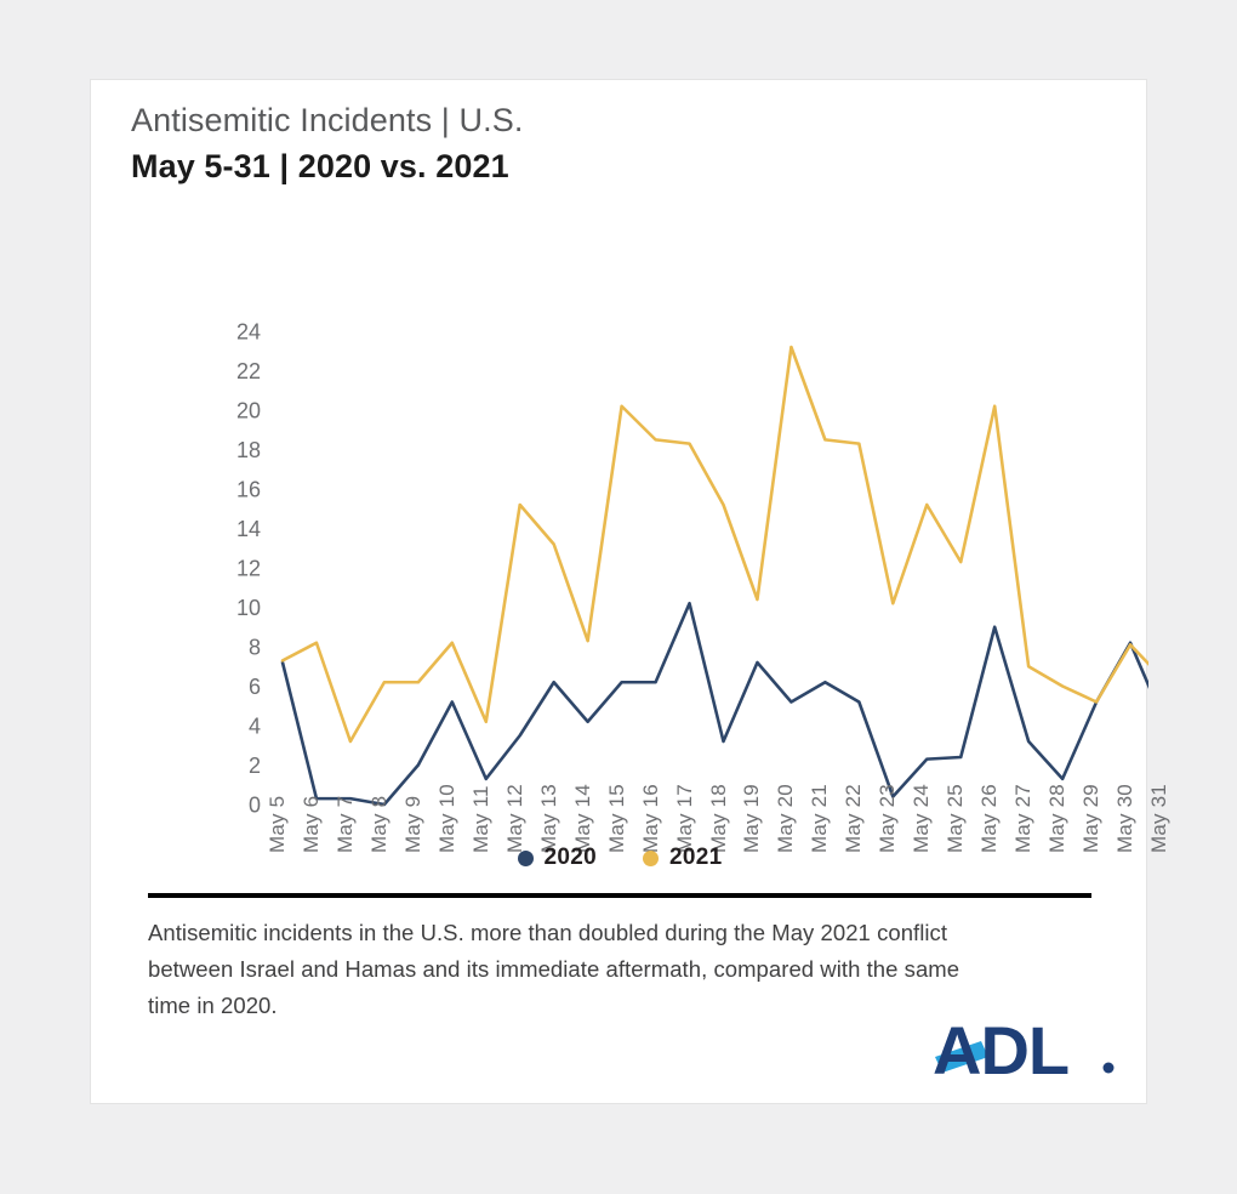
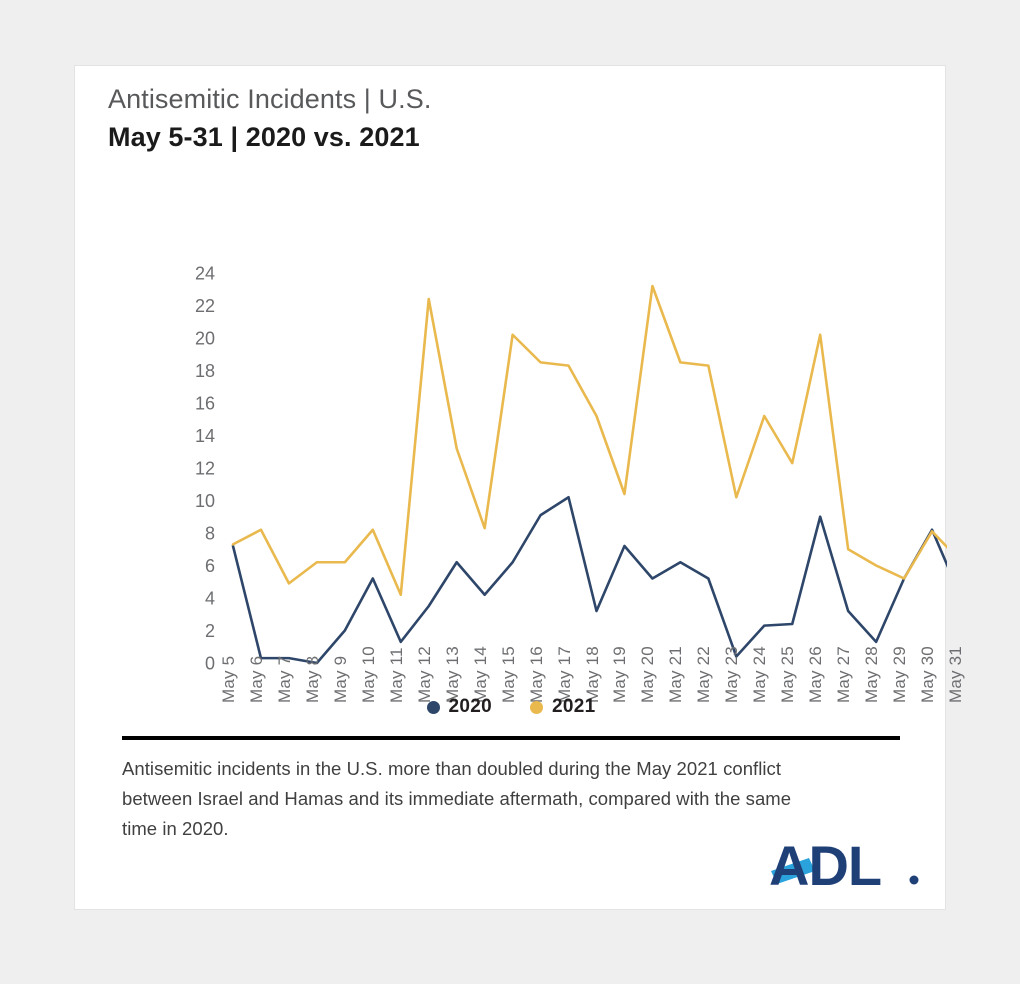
2021/May 7: 3.2 -> 4.9
2021/May 12: 15.2 -> 22.4
2020/May 16: 6.2 -> 9.1
